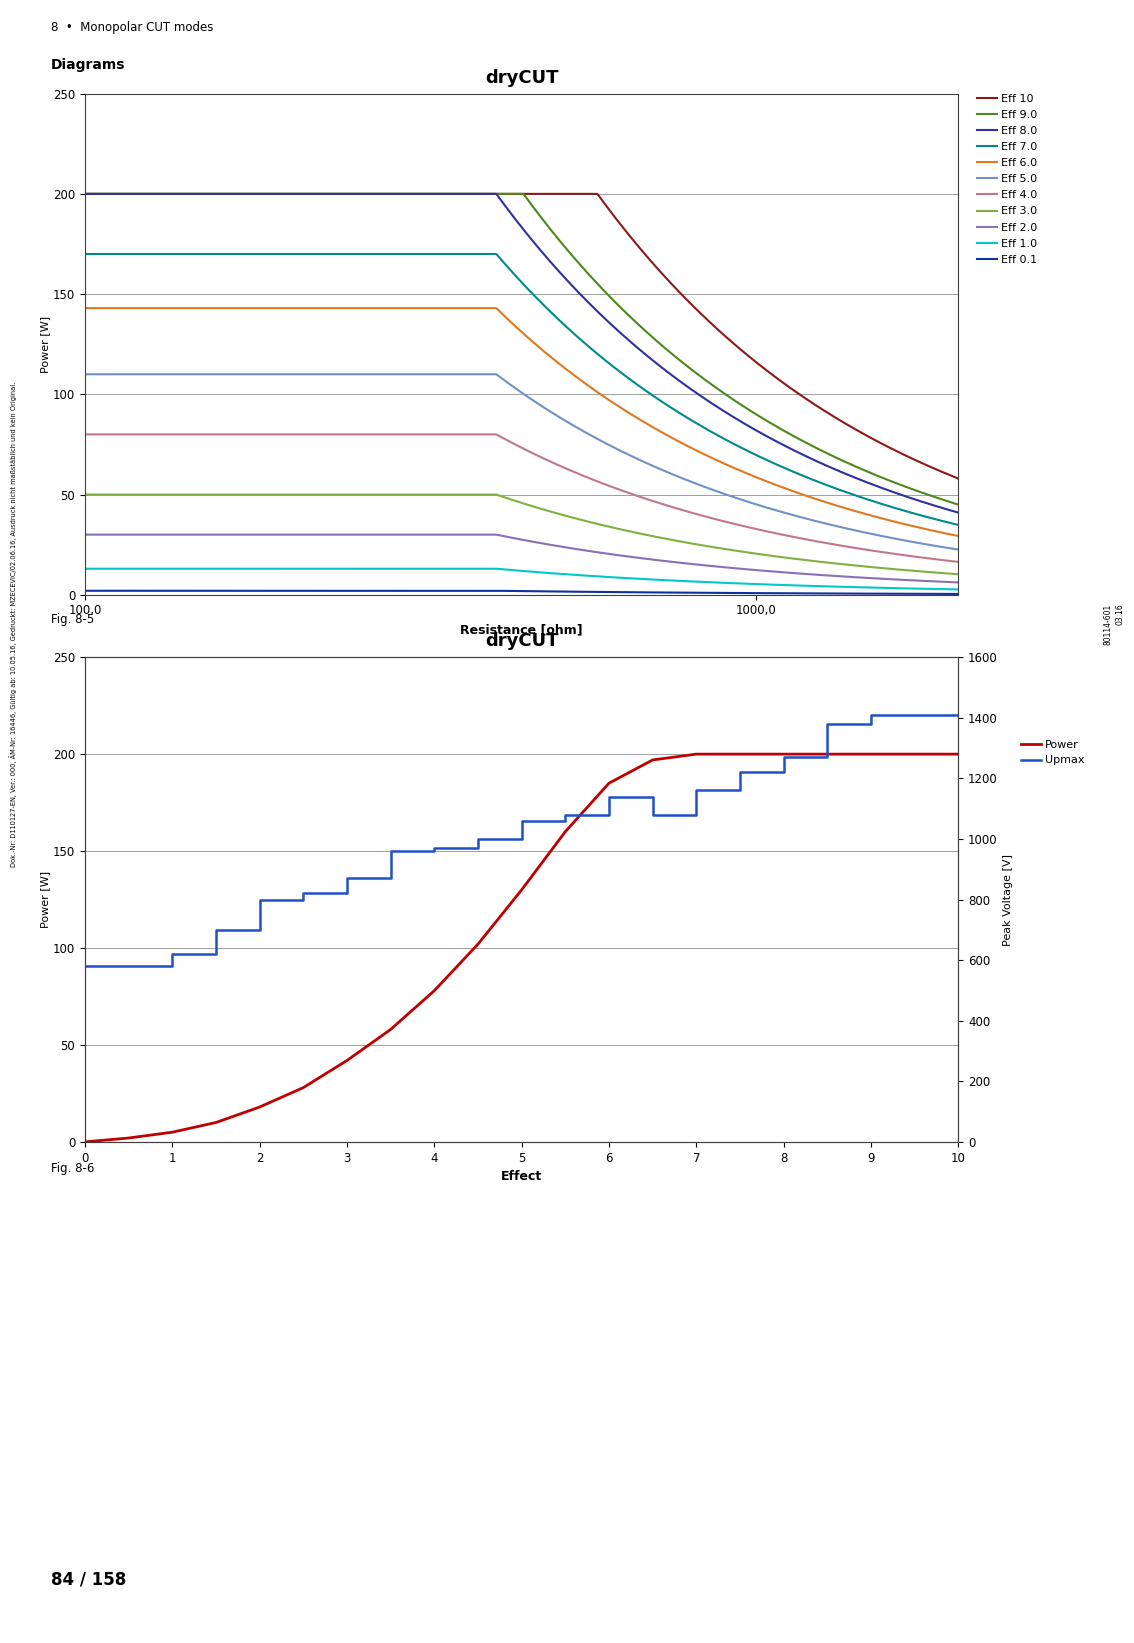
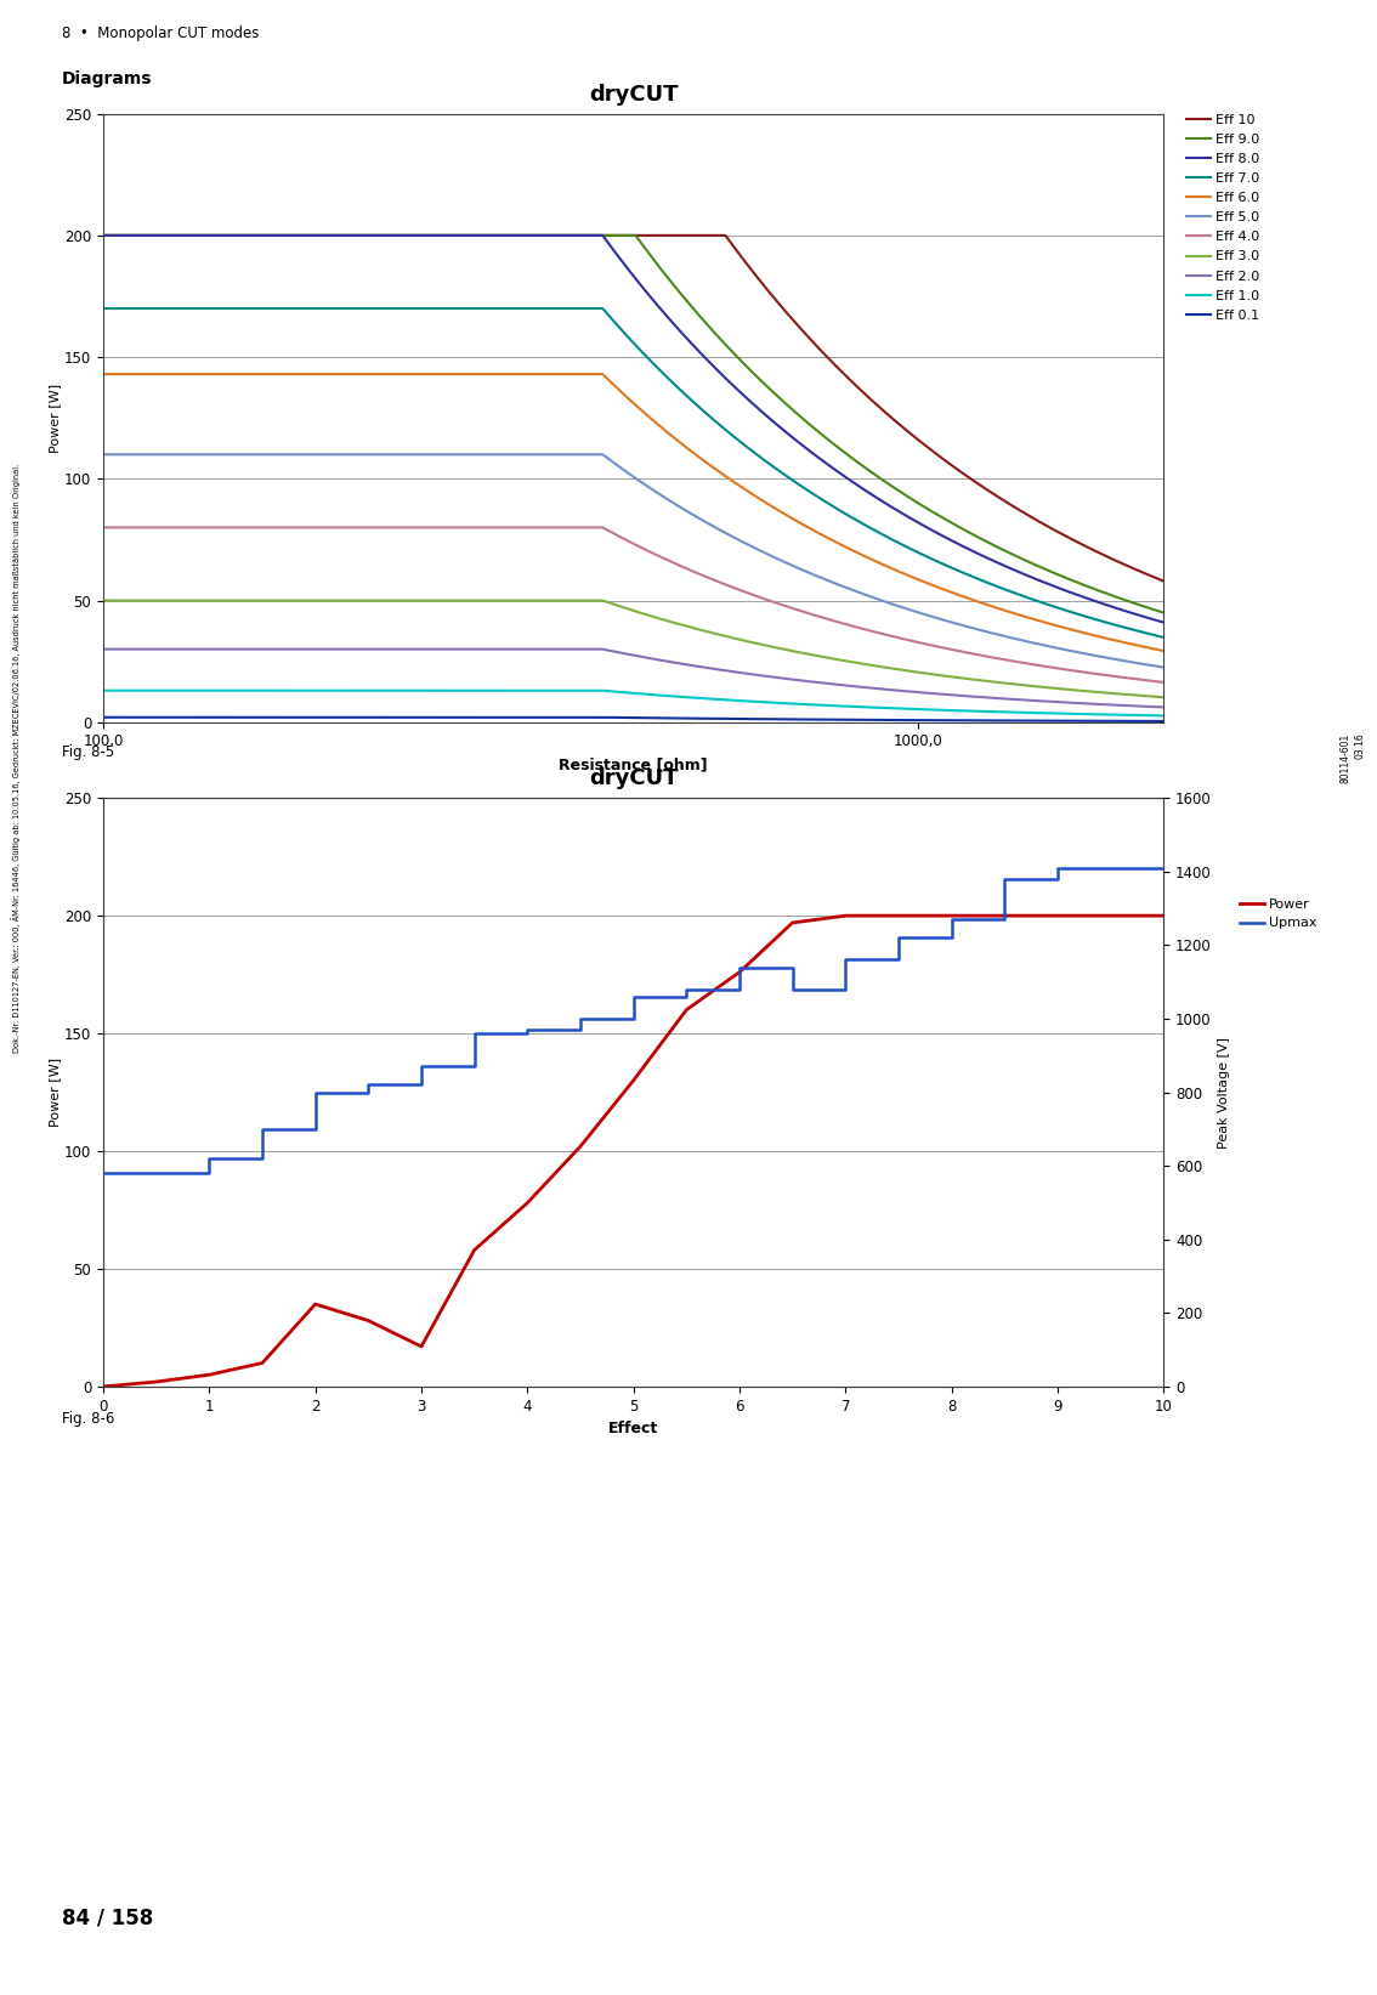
Power/2: 18 -> 35
Power/3: 42 -> 17
Power/6: 185 -> 176
